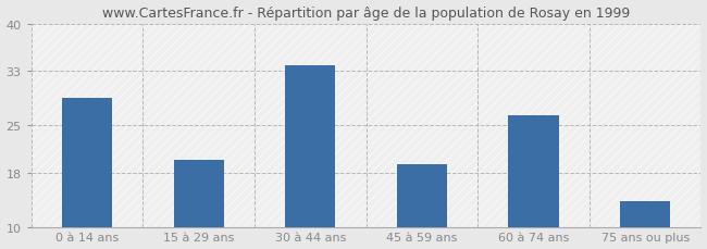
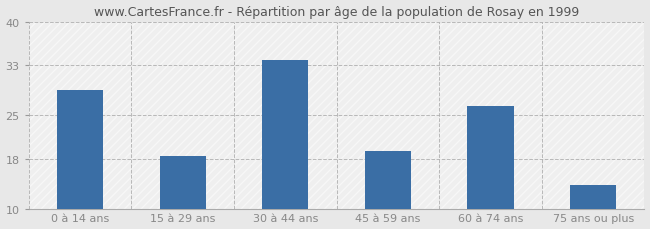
15 à 29 ans: 19.8 -> 18.5
